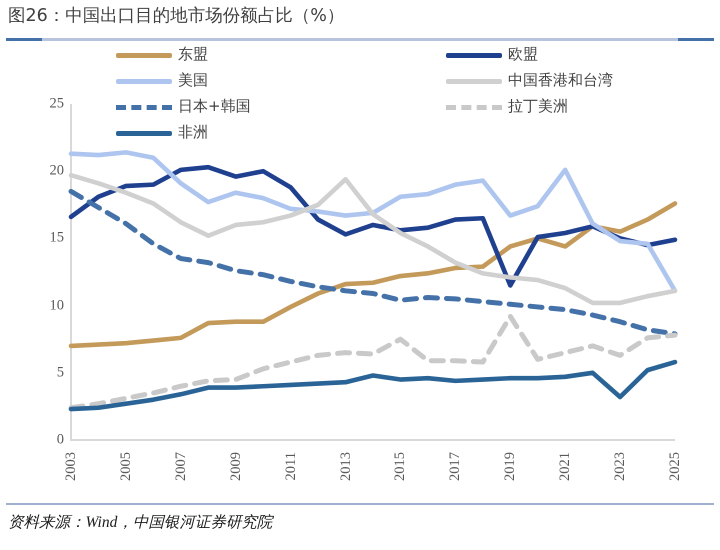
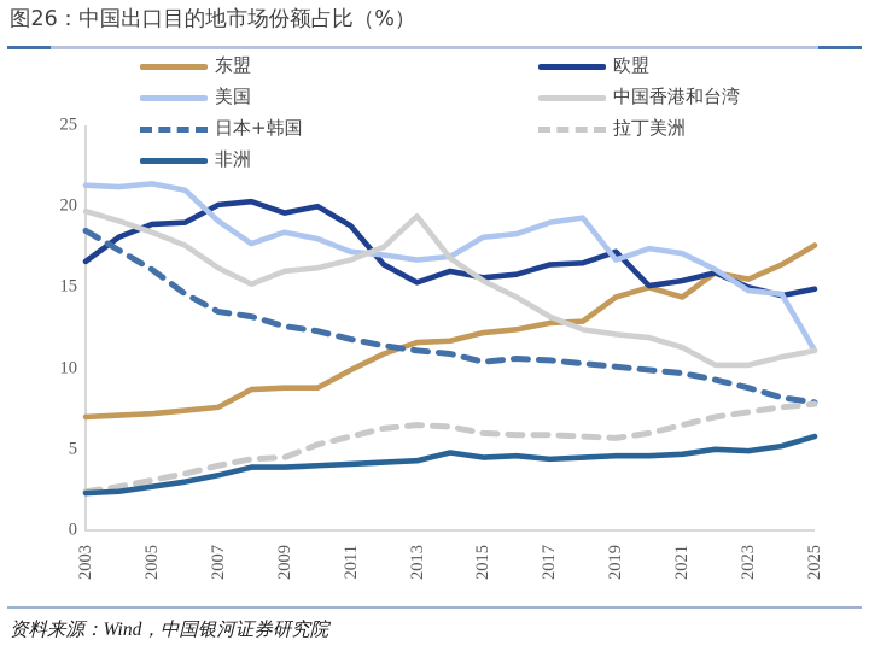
拉丁美洲/2015: 7.5 -> 6.0
欧盟/2019: 11.5 -> 17.2
拉丁美洲/2019: 9.2 -> 5.7
美国/2021: 20.1 -> 17.1
拉丁美洲/2023: 6.3 -> 7.3
非洲/2023: 3.2 -> 4.9
